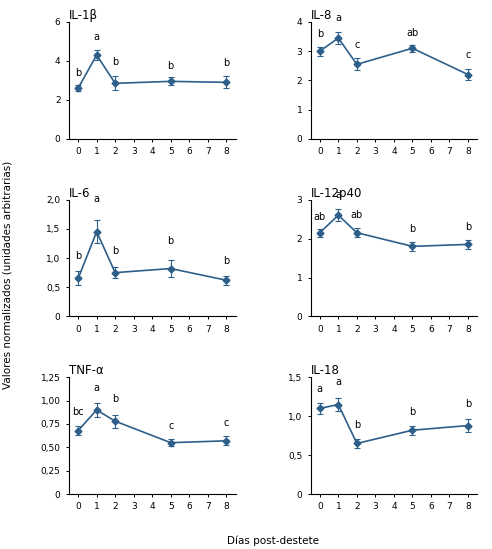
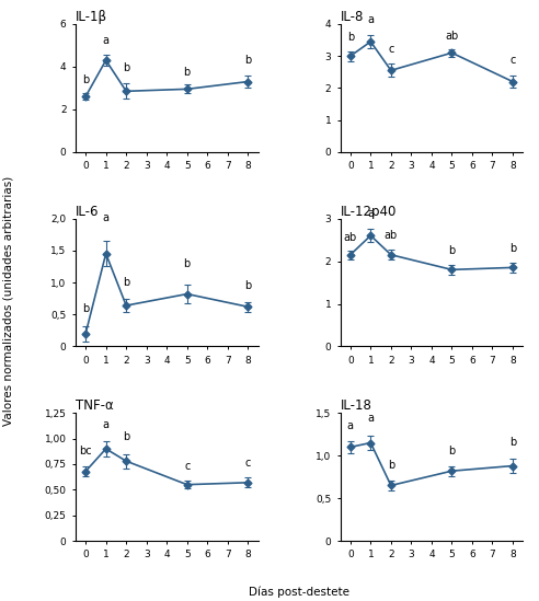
IL-1β/8: 2.9 -> 3.3
IL-6/0: 0,65 -> 0,20
IL-6/2: 0,75 -> 0,64
